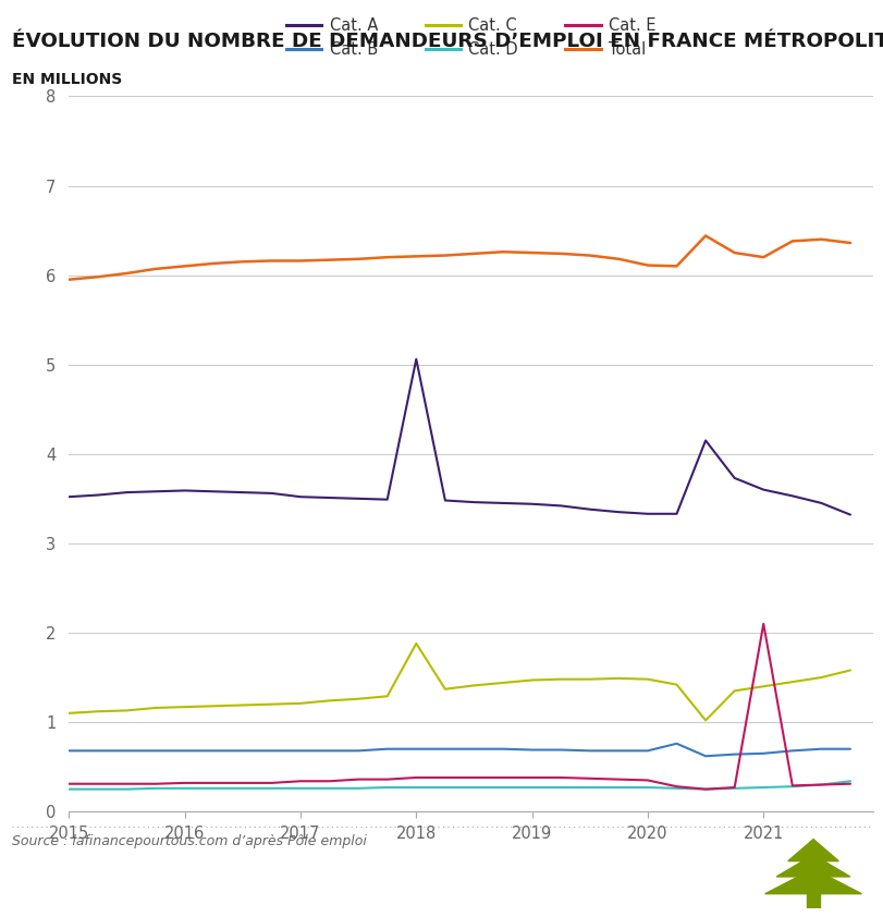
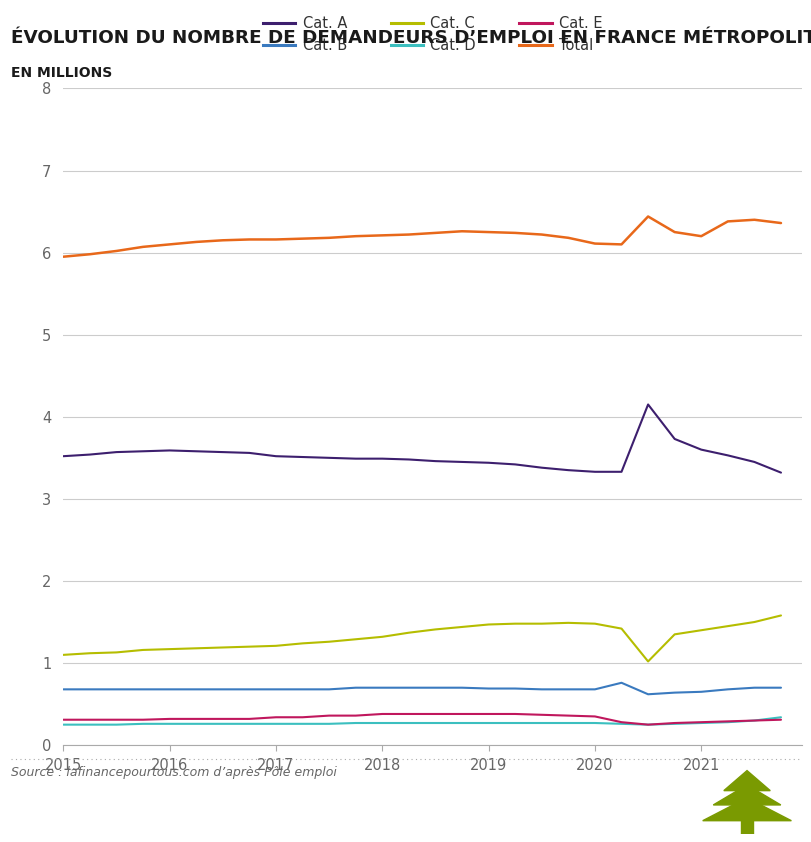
Cat. A/2018: 5.06 -> 3.49
Cat. C/2018: 1.88 -> 1.32
Cat. E/2021: 2.10 -> 0.28
